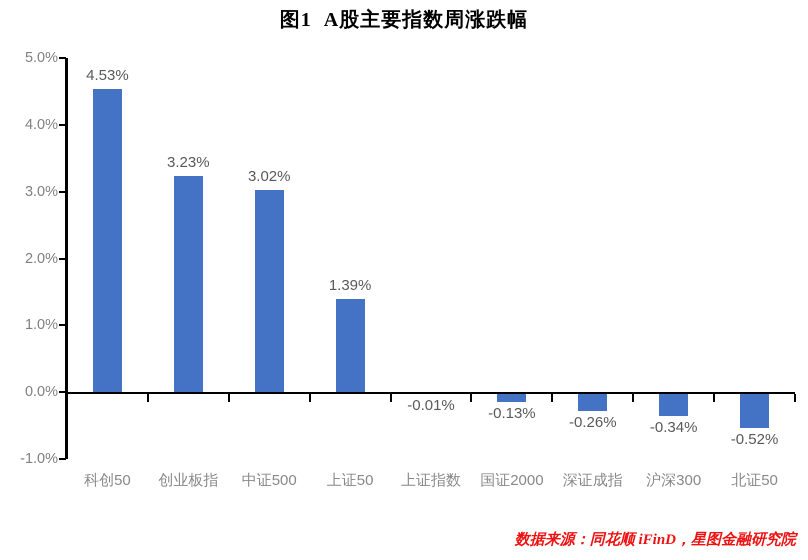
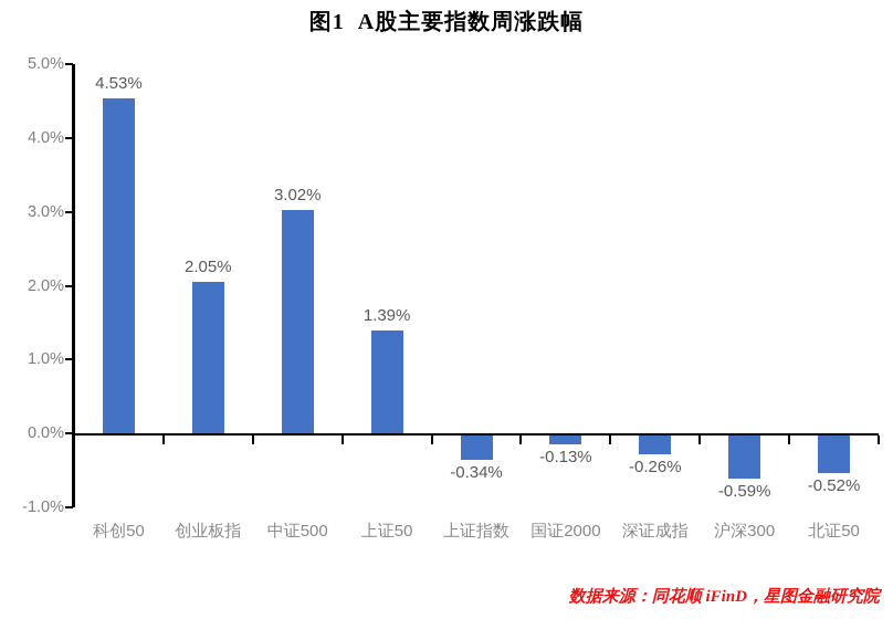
创业板指: 3.23% -> 2.05%
上证指数: -0.01% -> -0.34%
沪深300: -0.34% -> -0.59%
